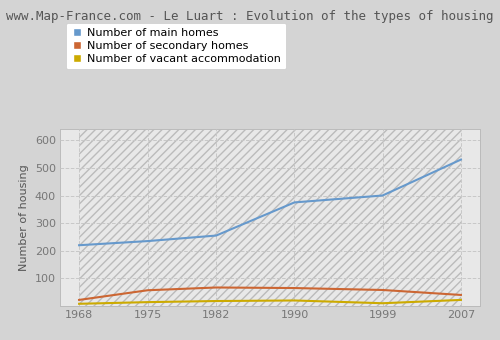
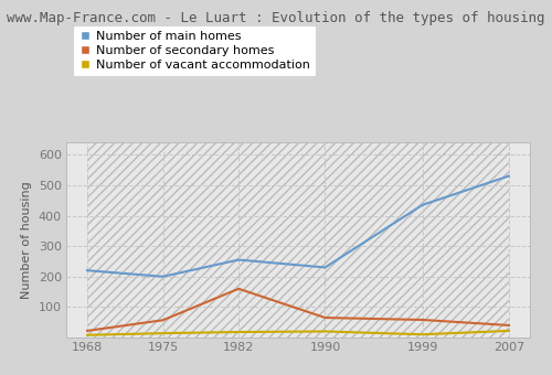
Number of main homes/1975: 235 -> 200
Number of secondary homes/1982: 67 -> 160
Number of main homes/1990: 375 -> 230
Number of main homes/1999: 400 -> 435
